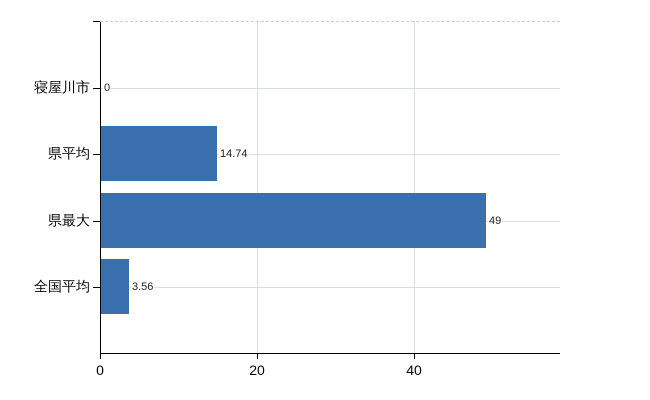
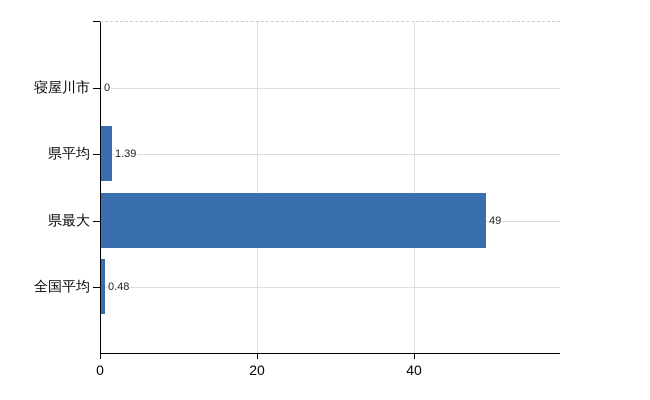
県平均: 14.74 -> 1.39
全国平均: 3.56 -> 0.48
